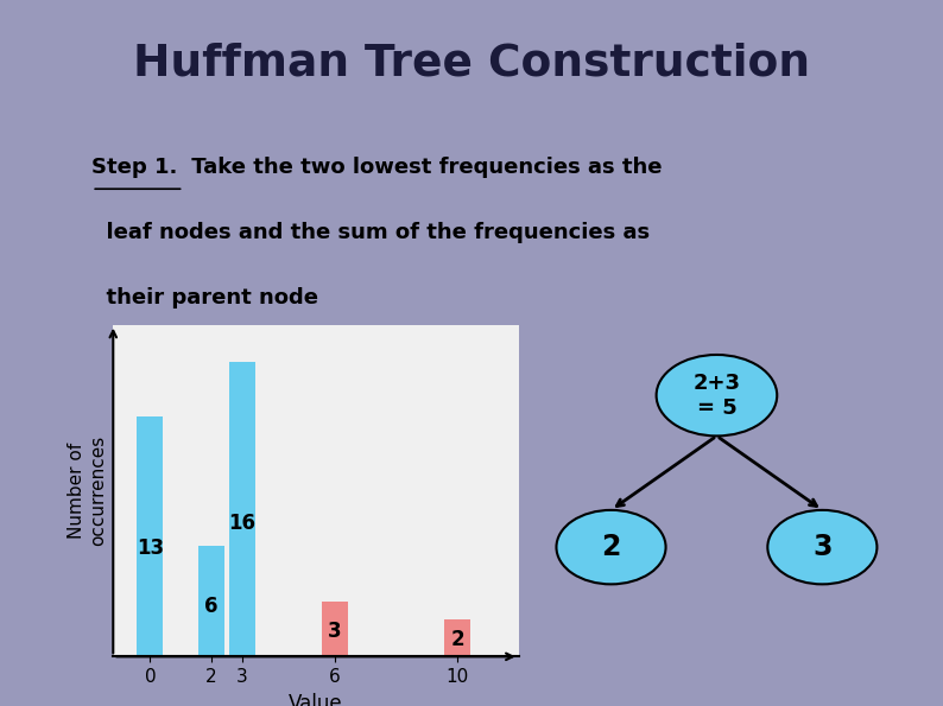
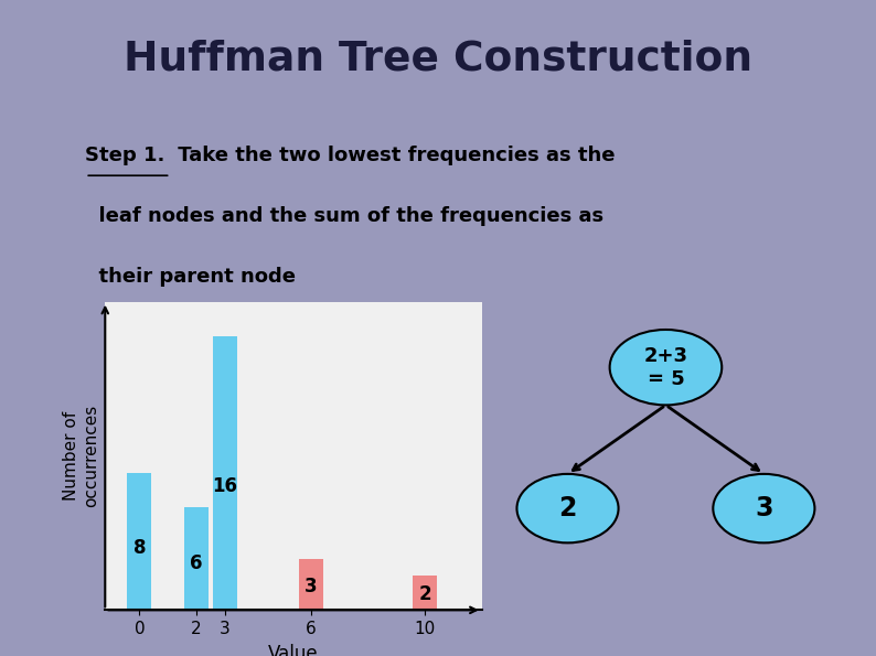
0: 13 -> 8
